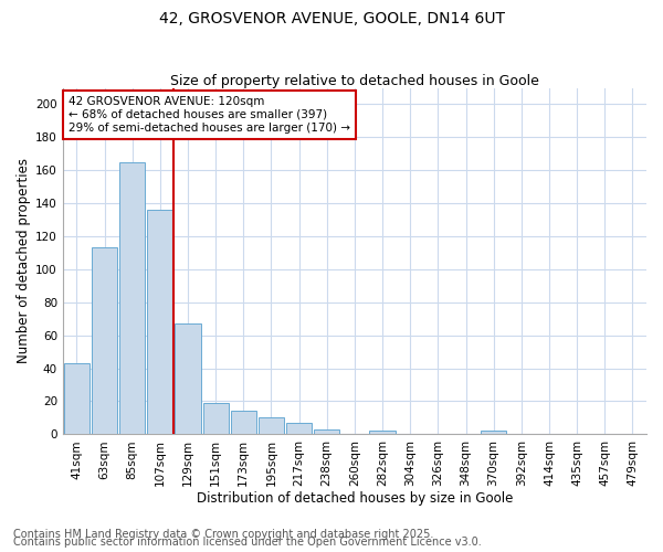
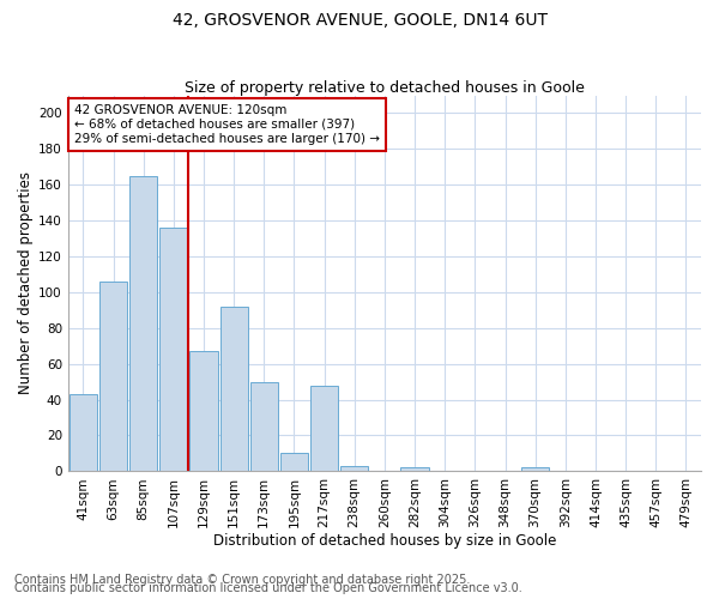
63sqm: 113 -> 106
151sqm: 19 -> 92
173sqm: 14 -> 50
217sqm: 7 -> 48
